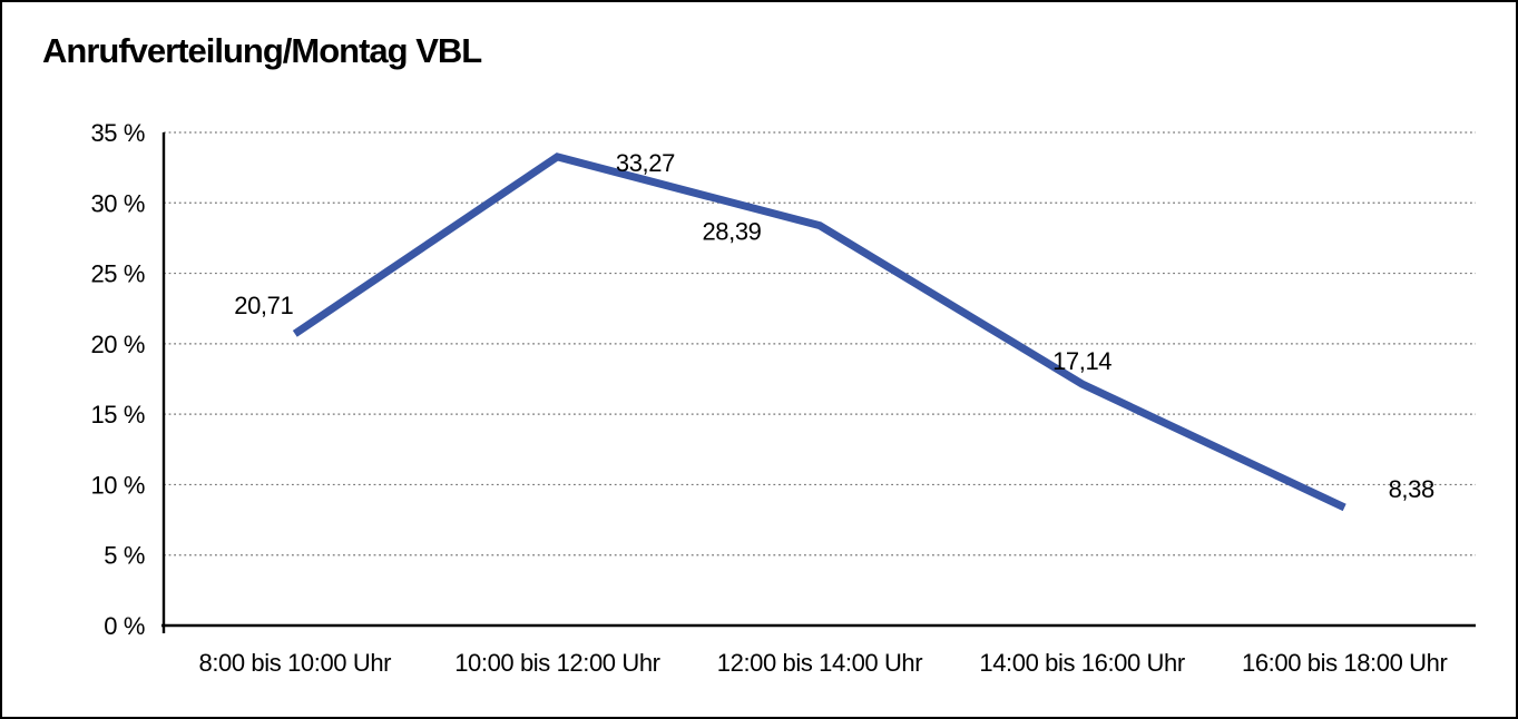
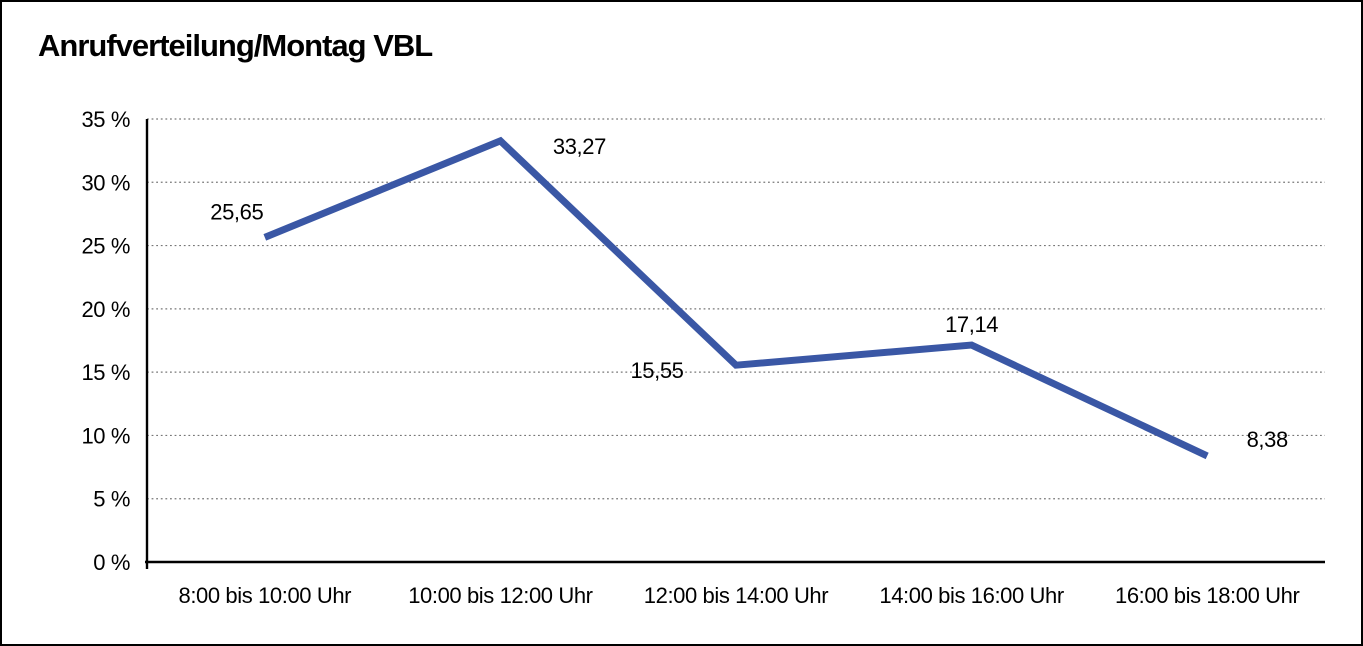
8:00 bis 10:00 Uhr: 20,71 -> 25,65
12:00 bis 14:00 Uhr: 28,39 -> 15,55
